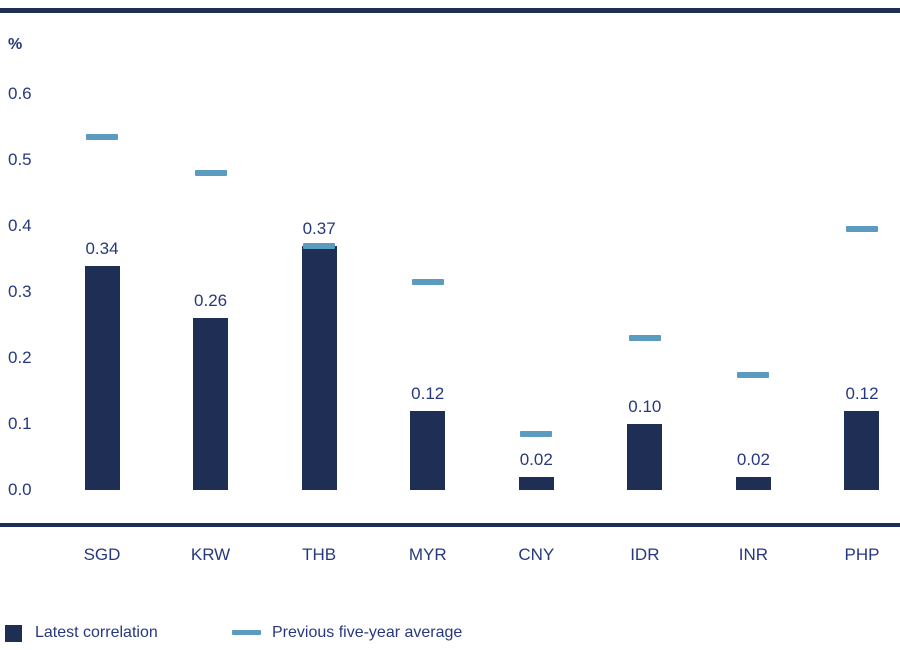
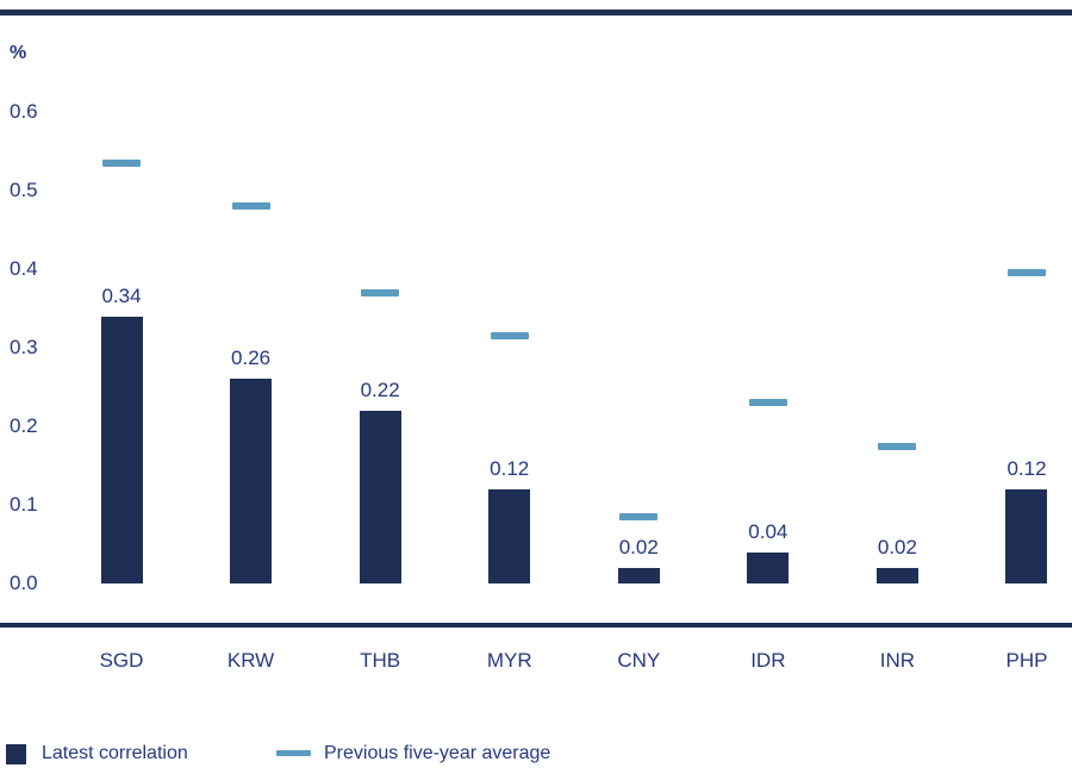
Latest correlation/THB: 0.37 -> 0.22
Latest correlation/IDR: 0.10 -> 0.04
